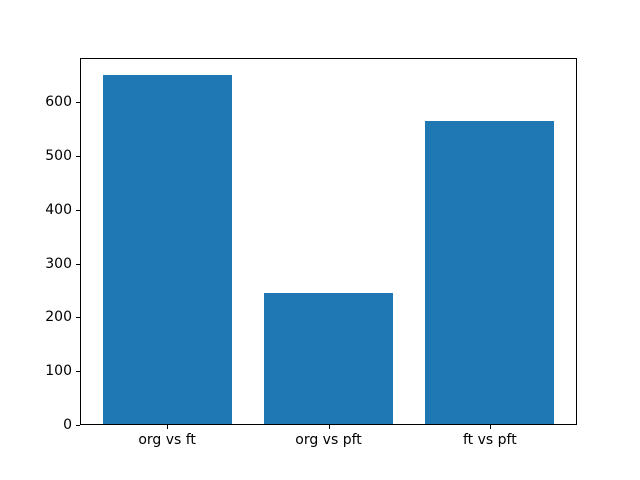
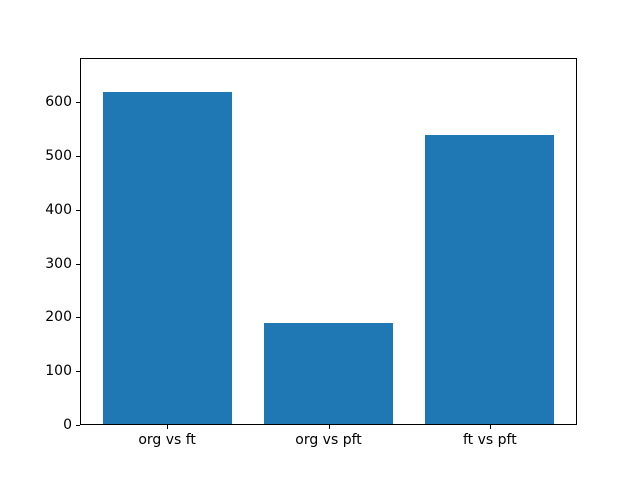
org vs ft: 650 -> 620
org vs pft: 240 -> 190
ft vs pft: 560 -> 540
